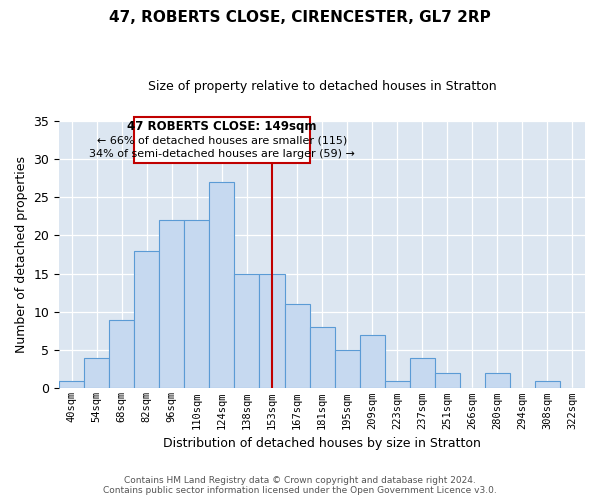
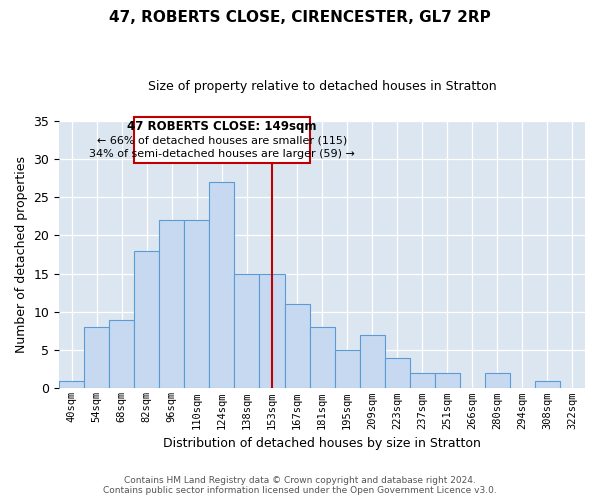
54sqm: 4 -> 8
223sqm: 1 -> 4
237sqm: 4 -> 2
